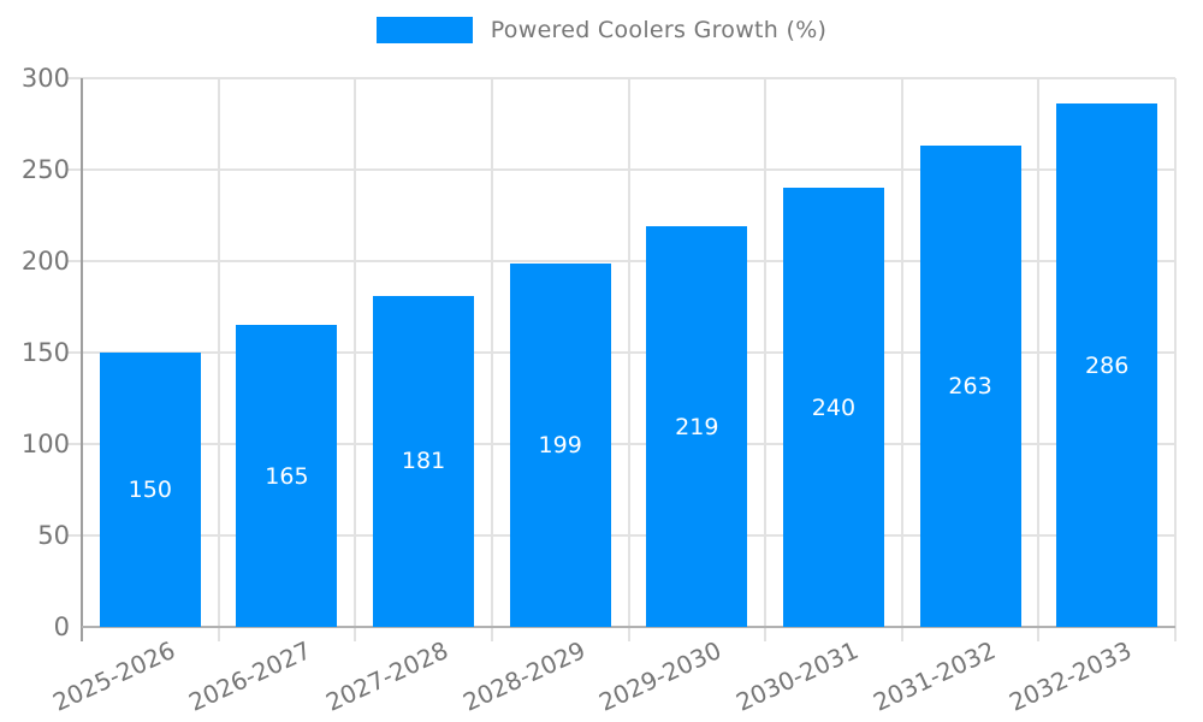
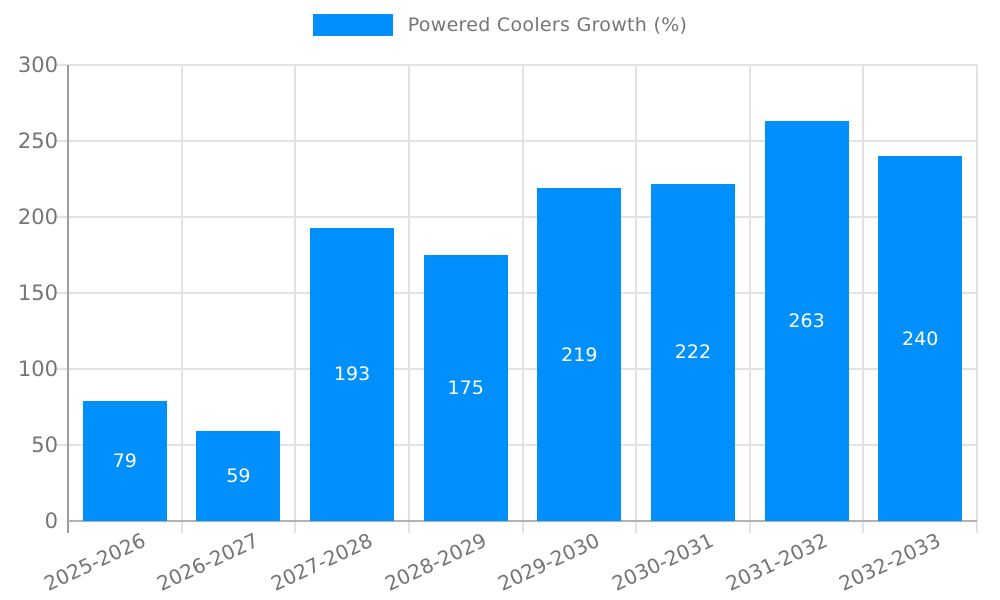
2025-2026: 150 -> 79
2026-2027: 165 -> 59
2027-2028: 181 -> 193
2028-2029: 199 -> 175
2030-2031: 240 -> 222
2032-2033: 286 -> 240
